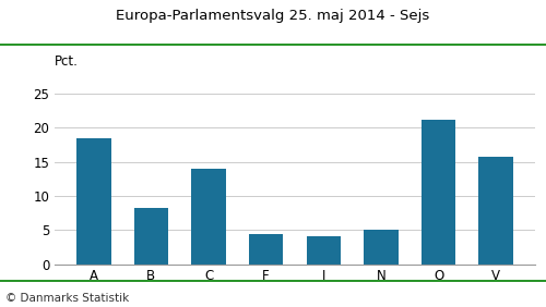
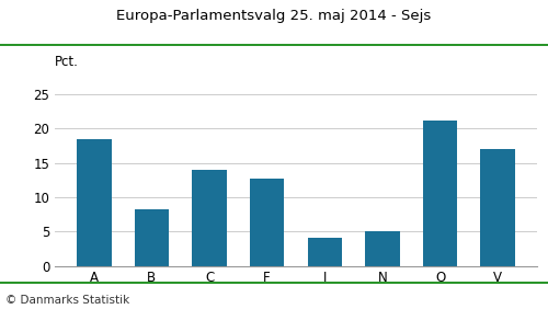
F: 4.4 -> 12.7
V: 15.8 -> 17.0
